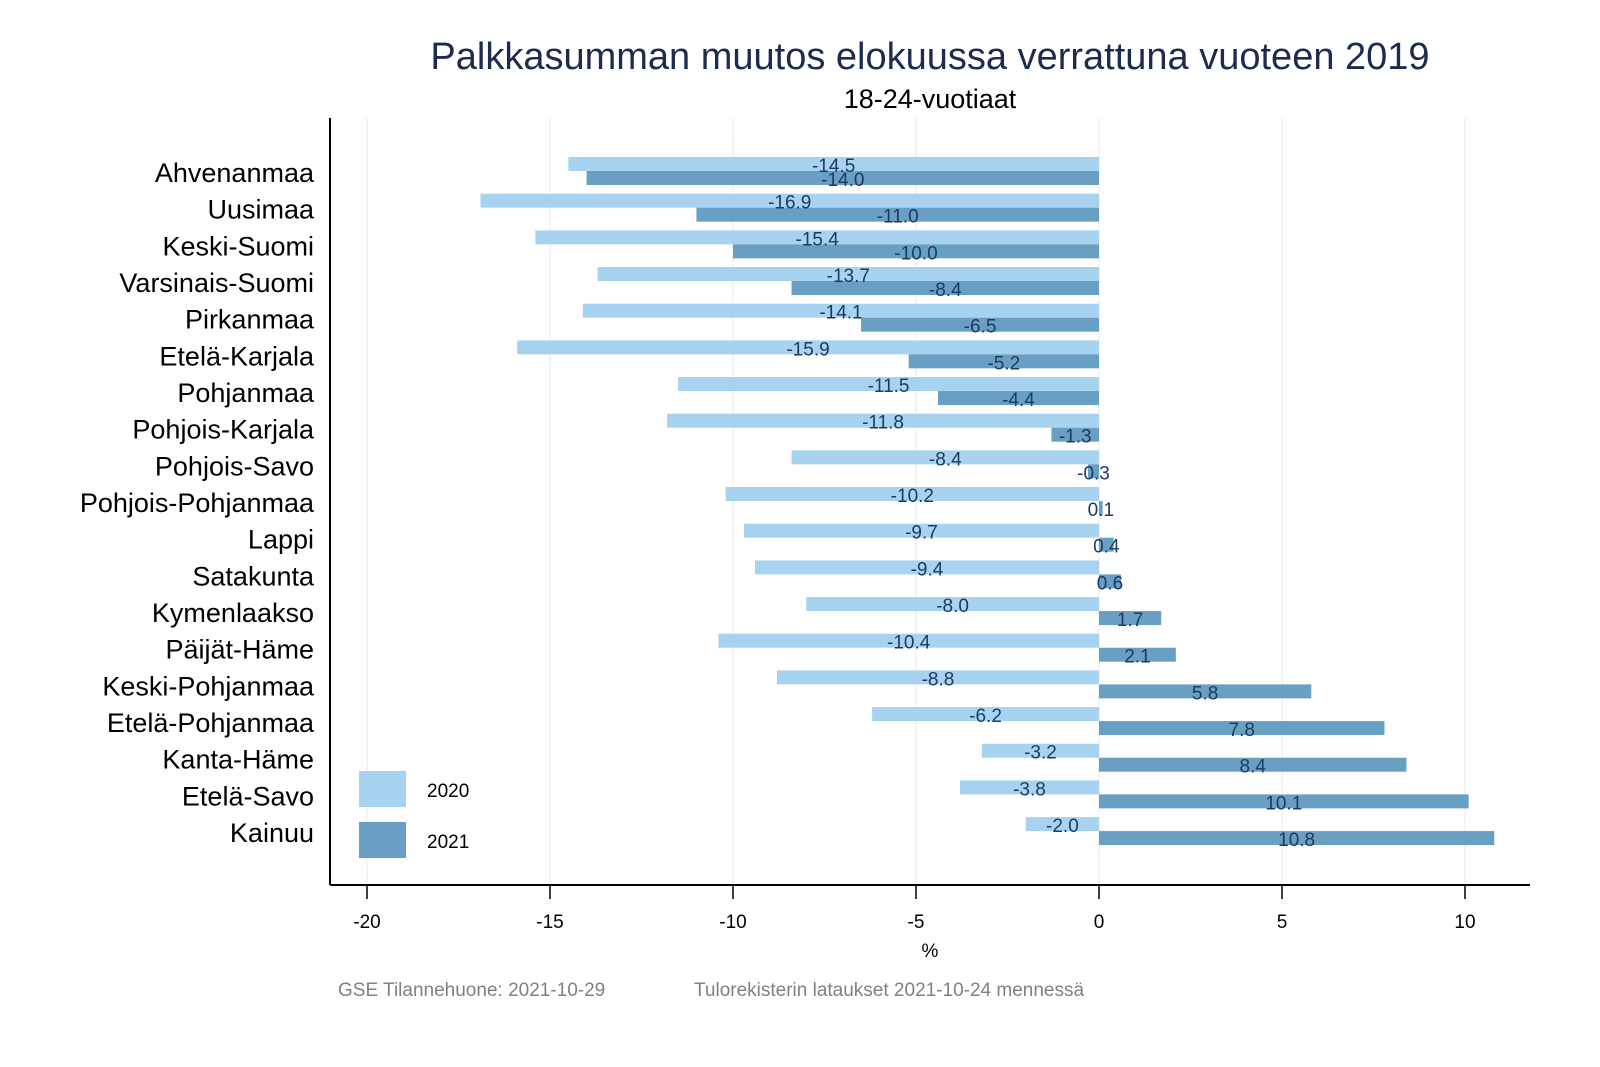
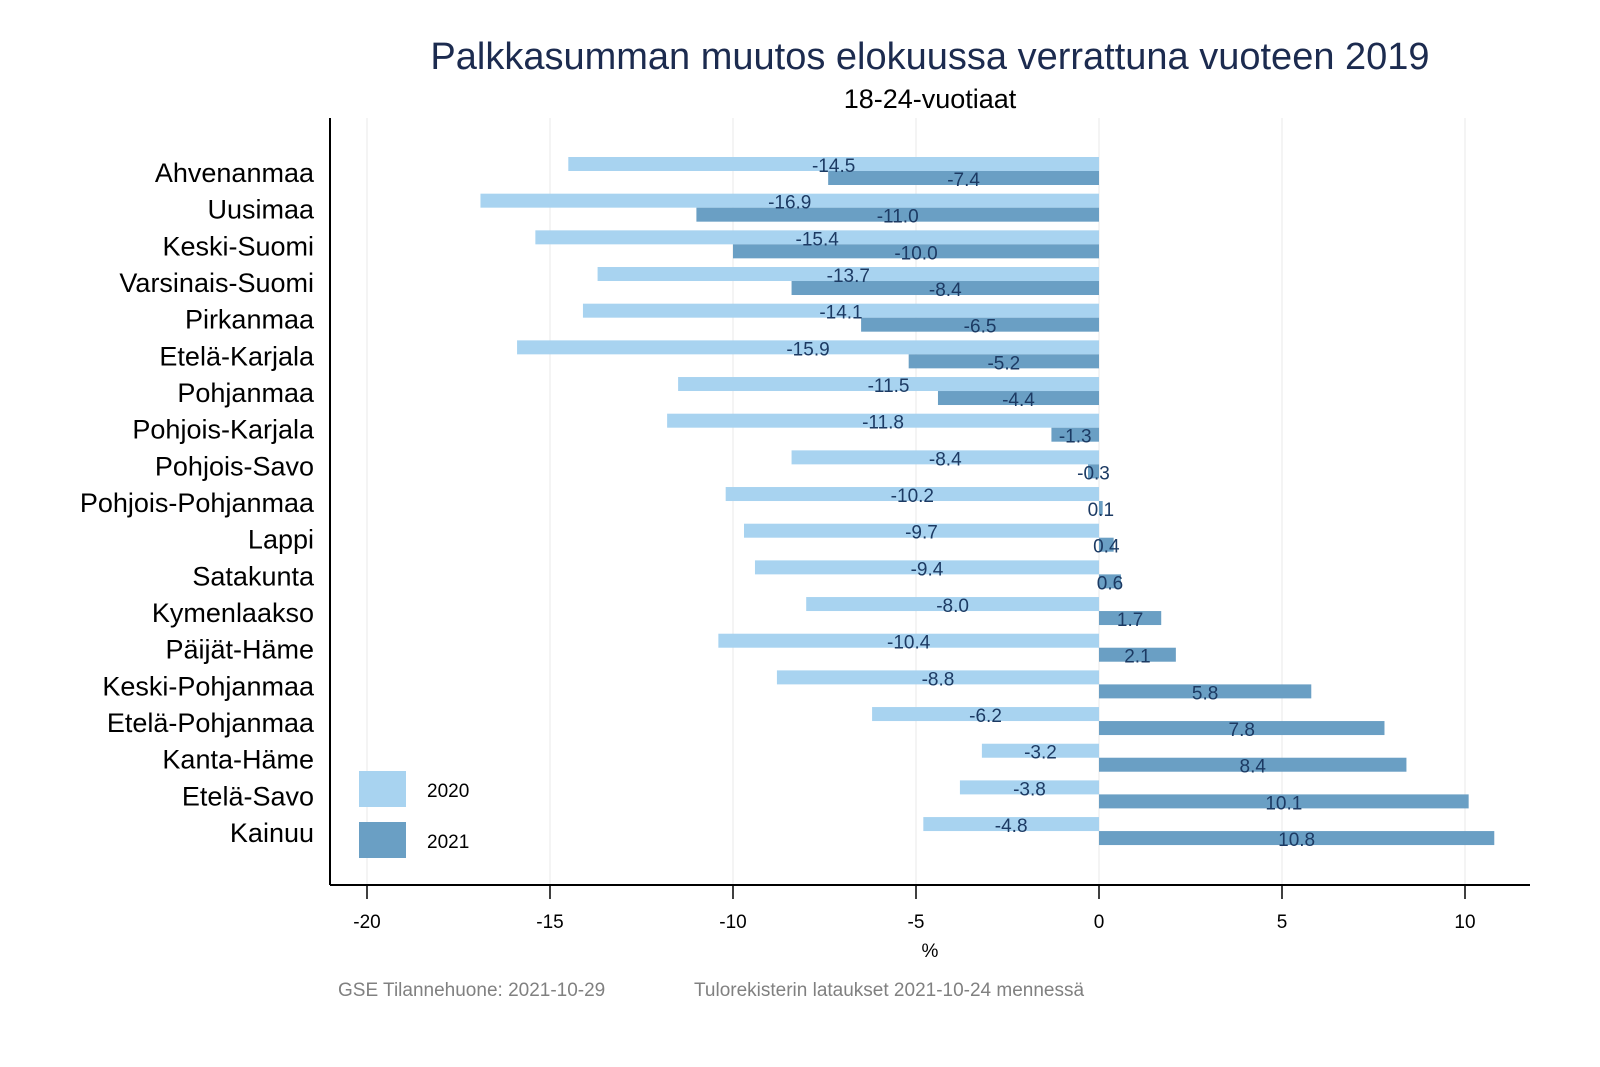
2021/Ahvenanmaa: -14.0 -> -7.4
2020/Kainuu: -2.0 -> -4.8
